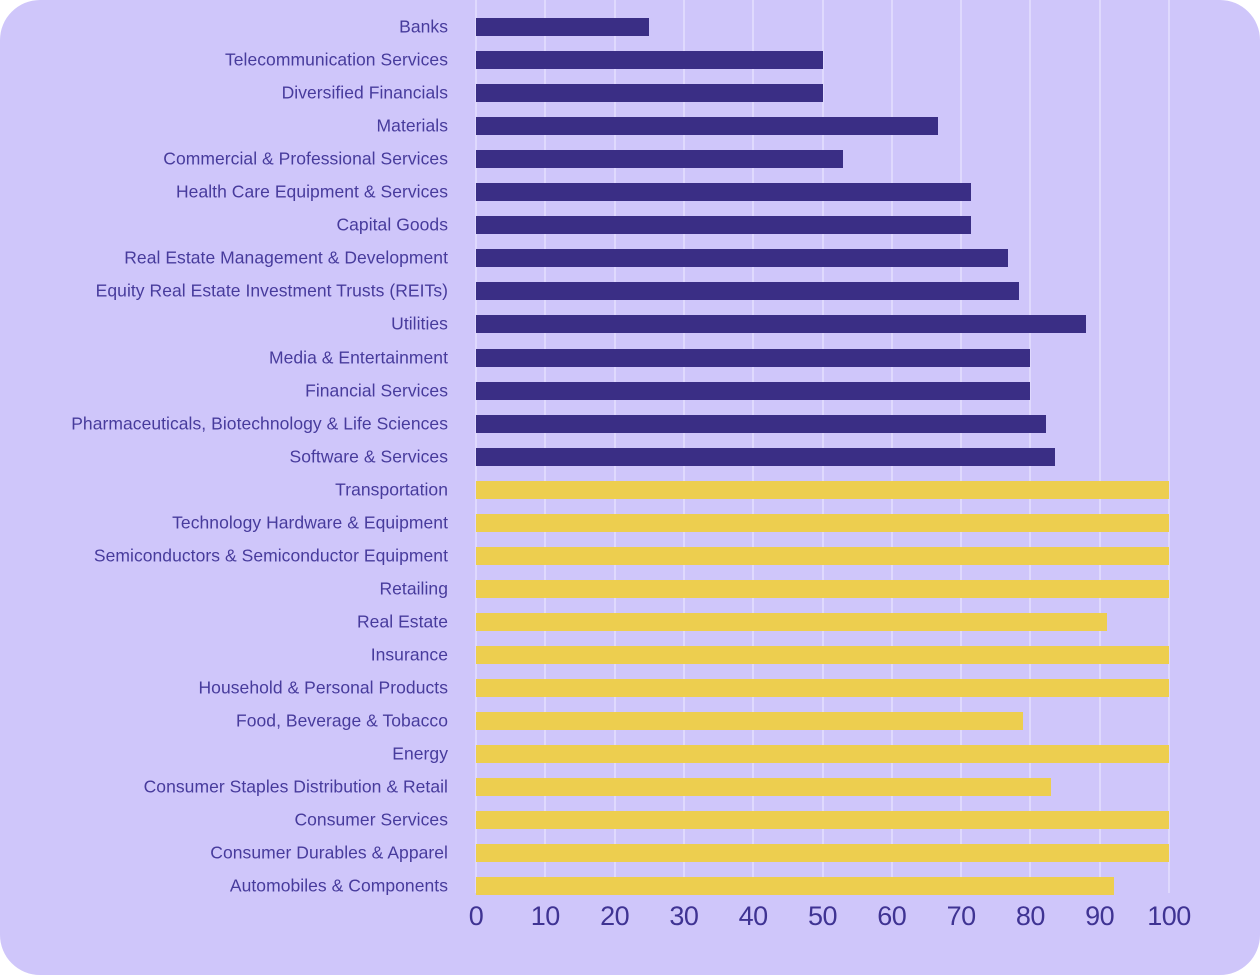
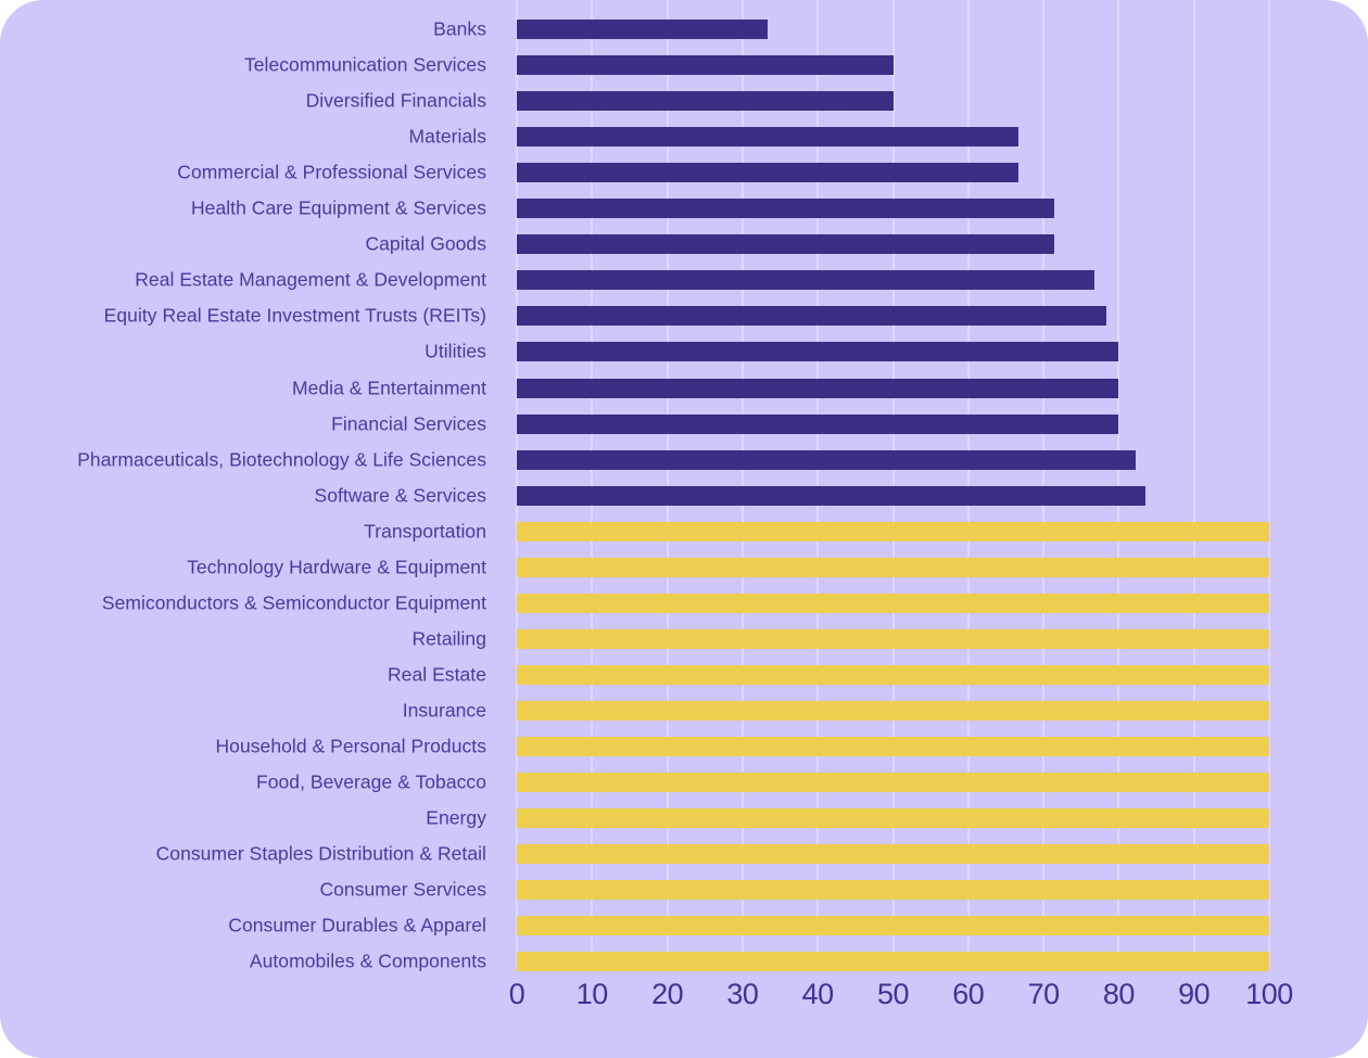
Banks: 25 -> 33
Commercial & Professional Services: 53 -> 67
Utilities: 88 -> 80
Real Estate: 91 -> 100
Food, Beverage & Tobacco: 79 -> 100
Consumer Staples Distribution & Retail: 83 -> 100
Automobiles & Components: 92 -> 100
